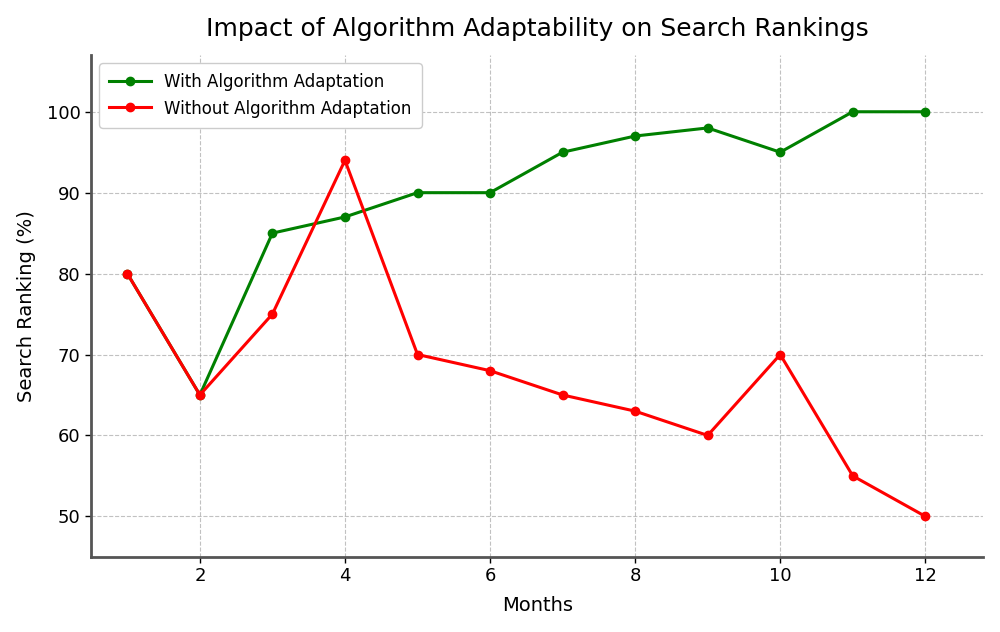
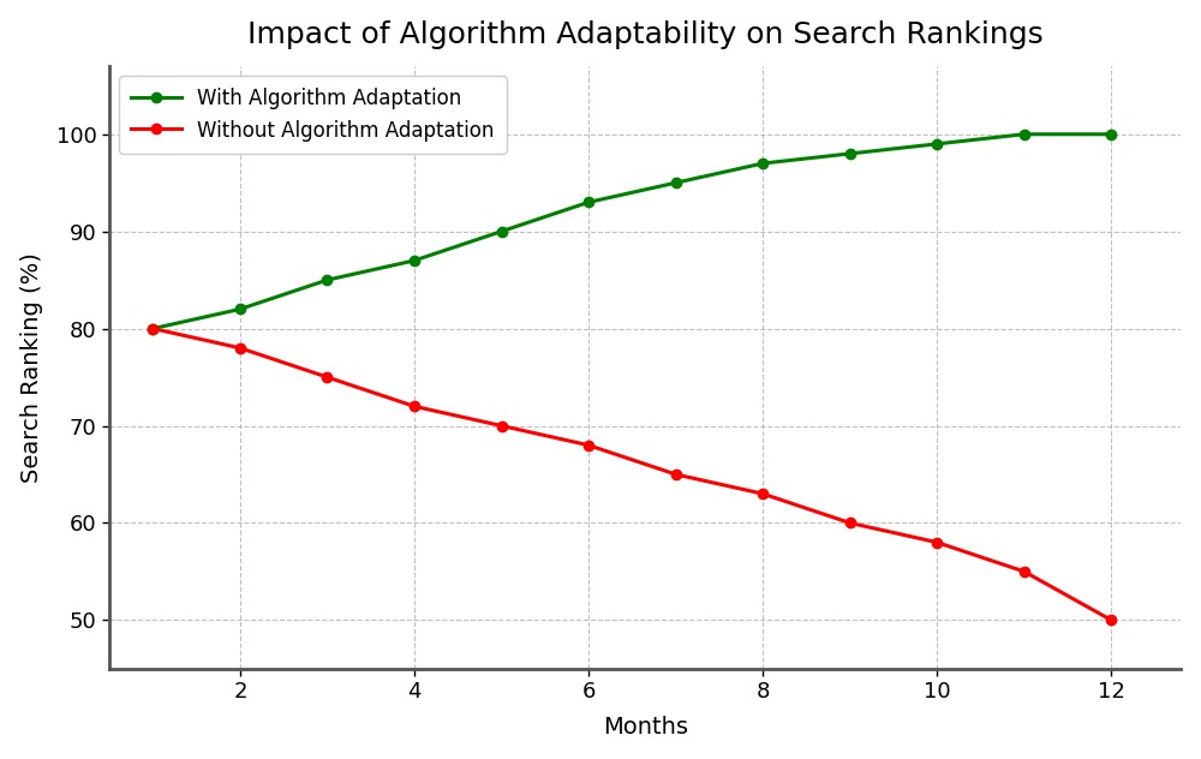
With Algorithm Adaptation/2: 65 -> 82
Without Algorithm Adaptation/2: 65 -> 78
Without Algorithm Adaptation/4: 94 -> 72
With Algorithm Adaptation/6: 90 -> 93
With Algorithm Adaptation/10: 95 -> 99
Without Algorithm Adaptation/10: 70 -> 58
